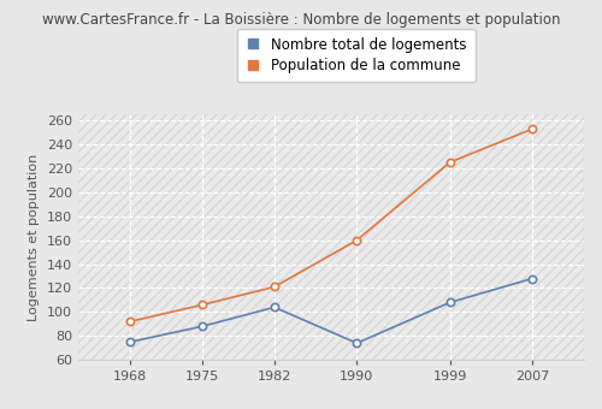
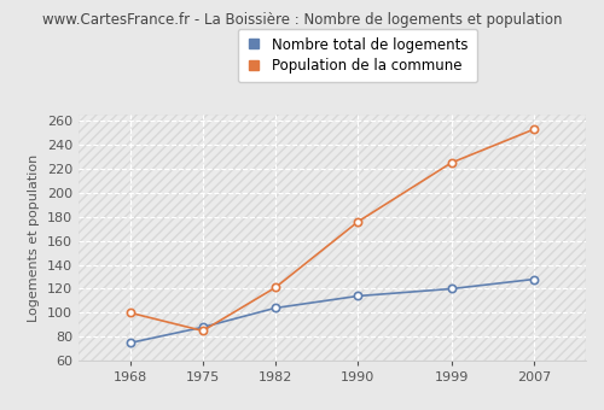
Population de la commune/1968: 92 -> 100
Population de la commune/1975: 106 -> 85
Nombre total de logements/1990: 74 -> 114
Population de la commune/1990: 160 -> 176
Nombre total de logements/1999: 108 -> 120
